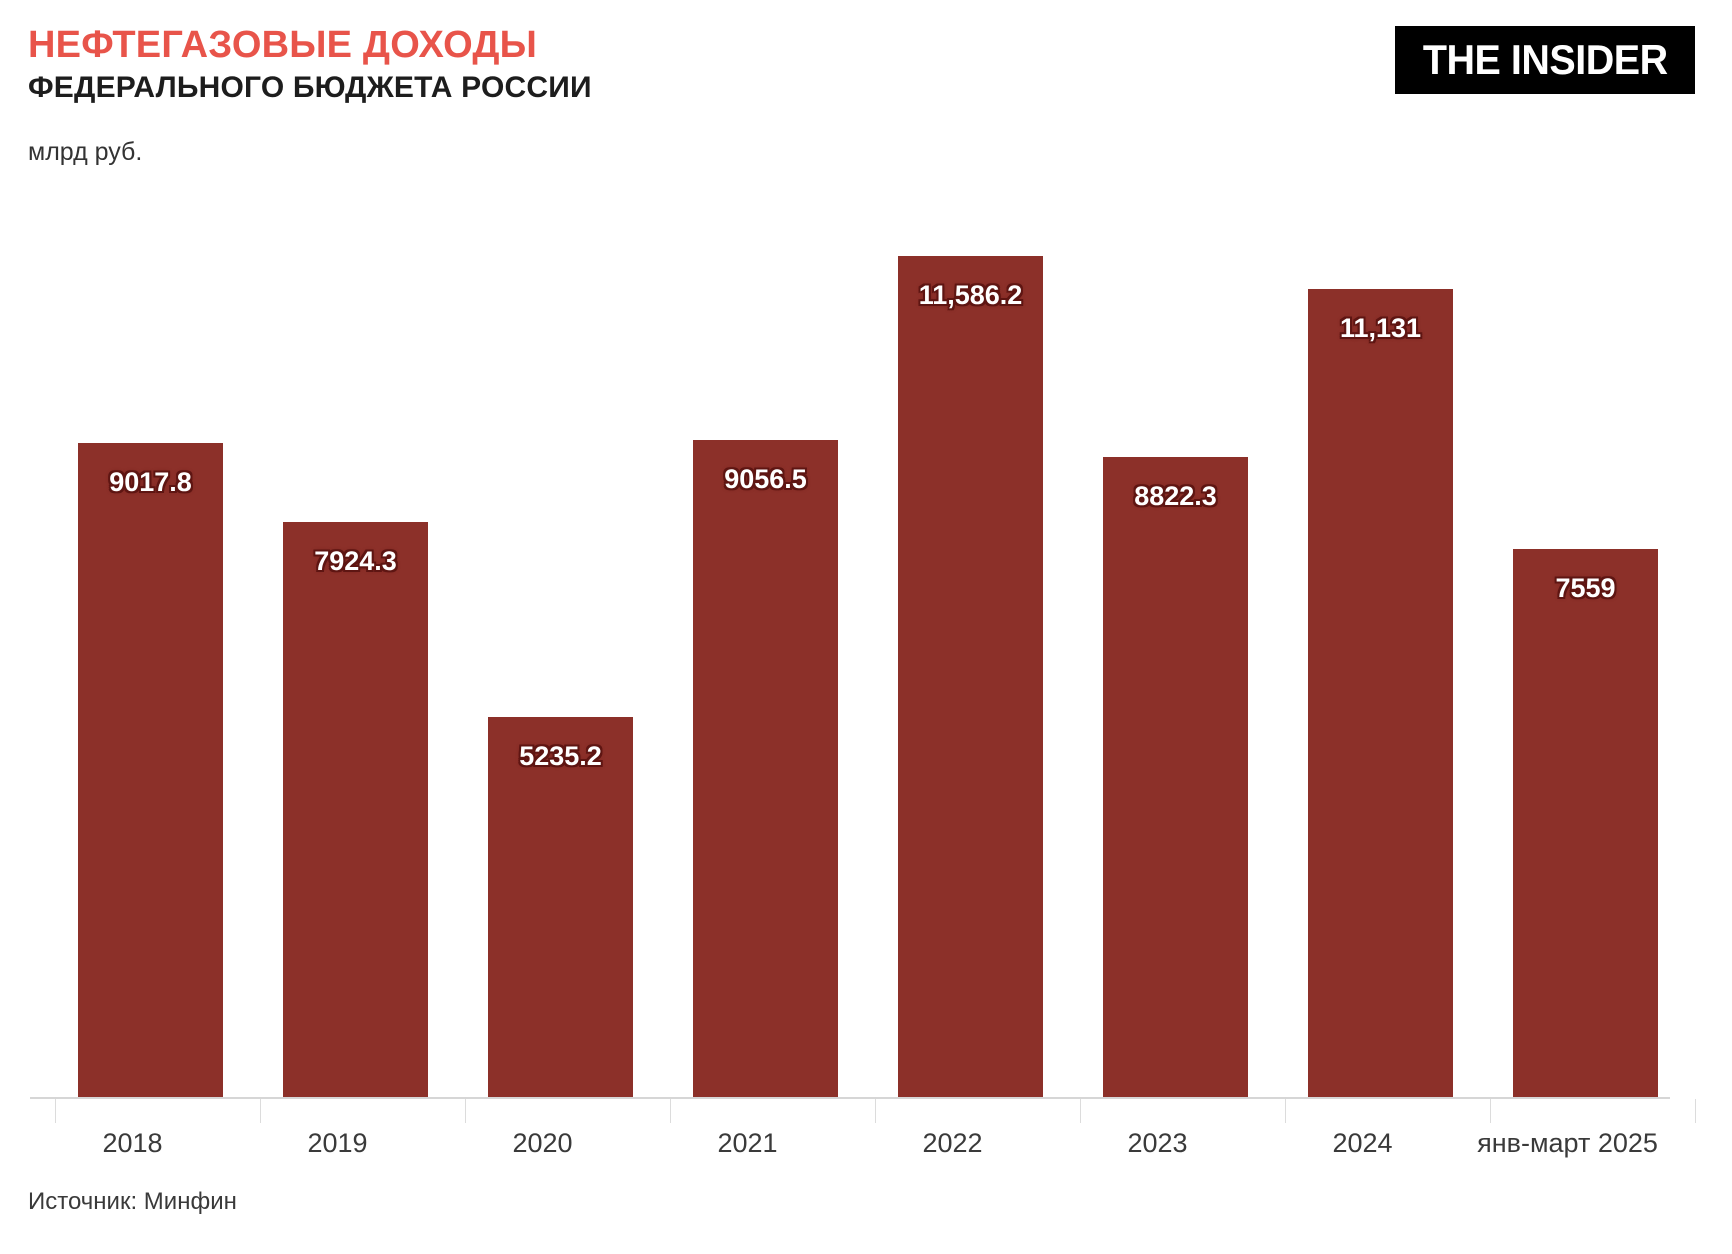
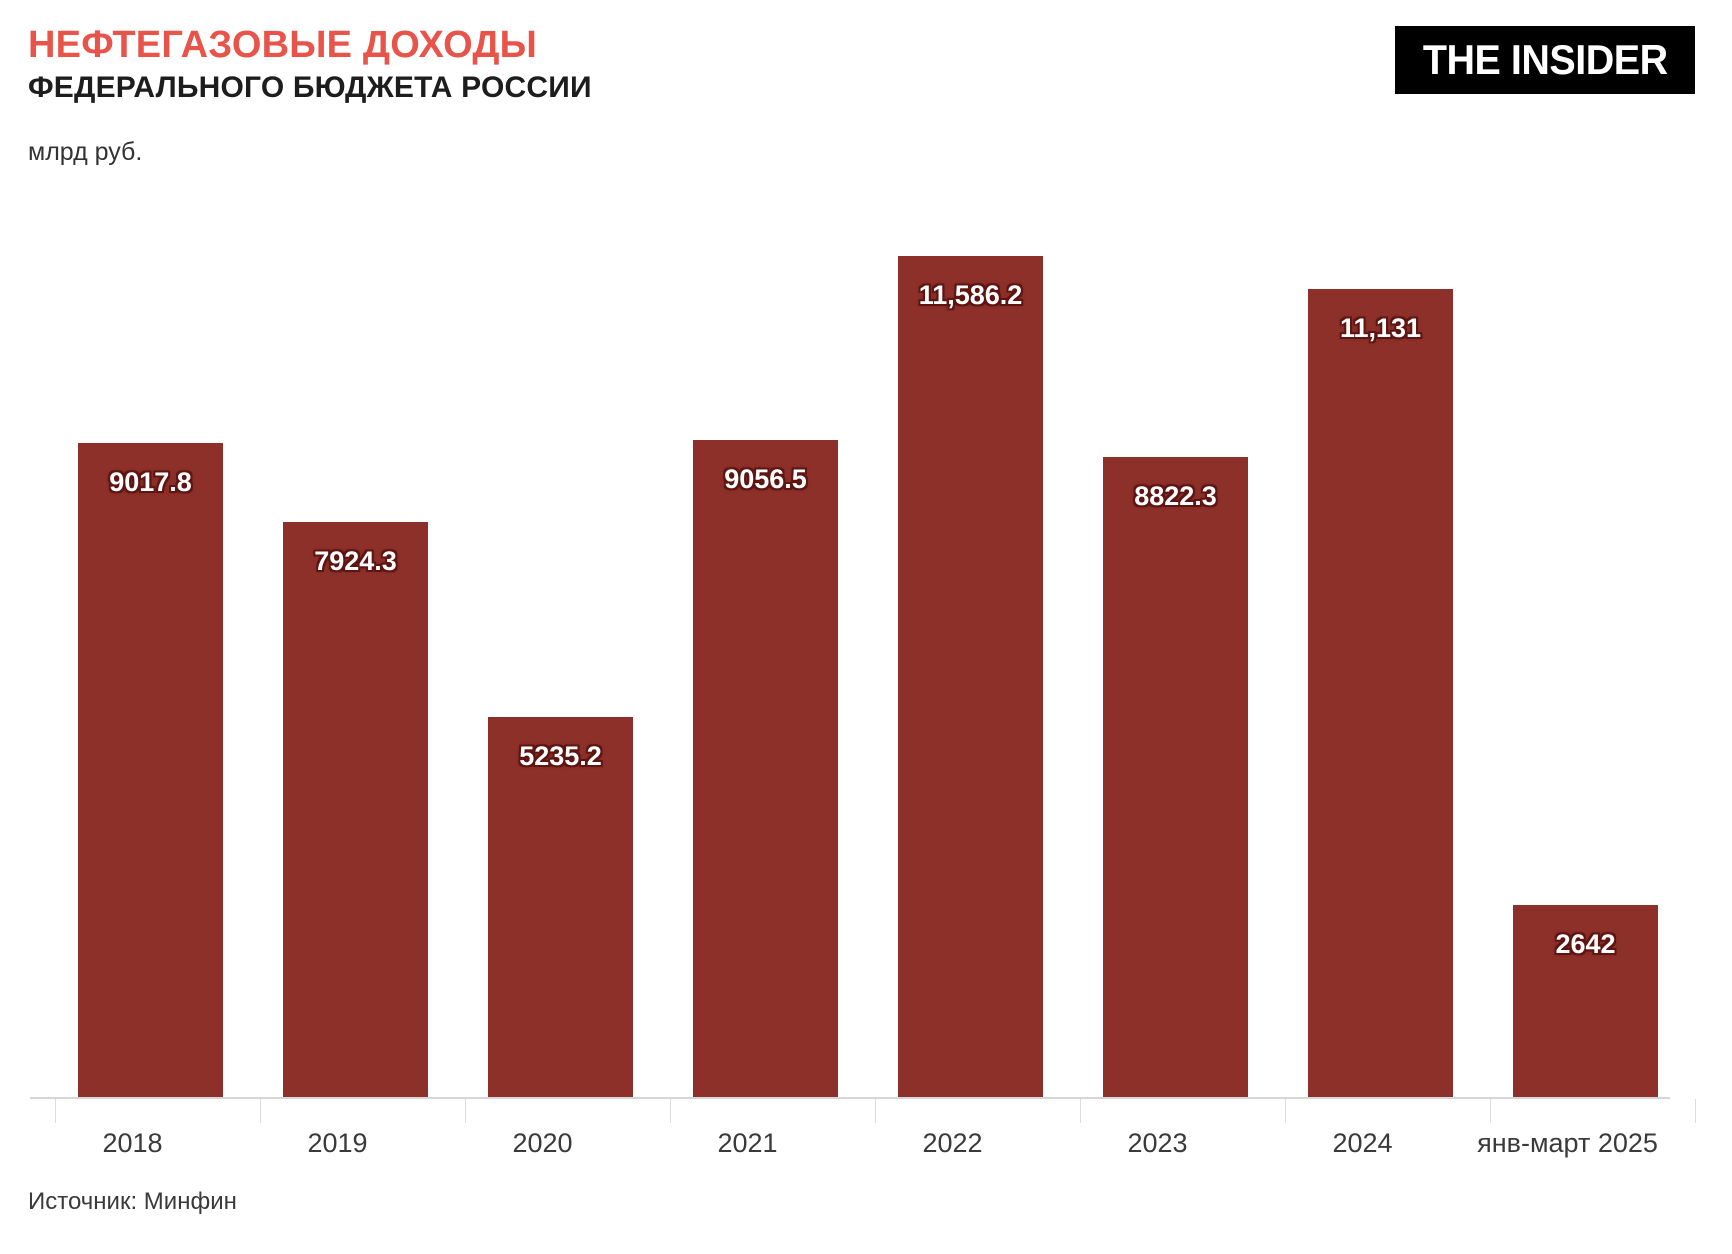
янв-март 2025: 7559 -> 2642
